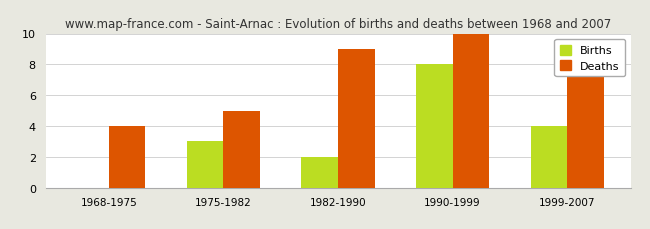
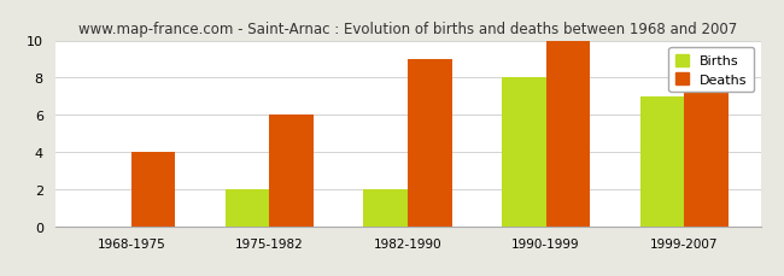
Births/1975-1982: 3 -> 2
Deaths/1975-1982: 5 -> 6
Births/1999-2007: 4 -> 7
